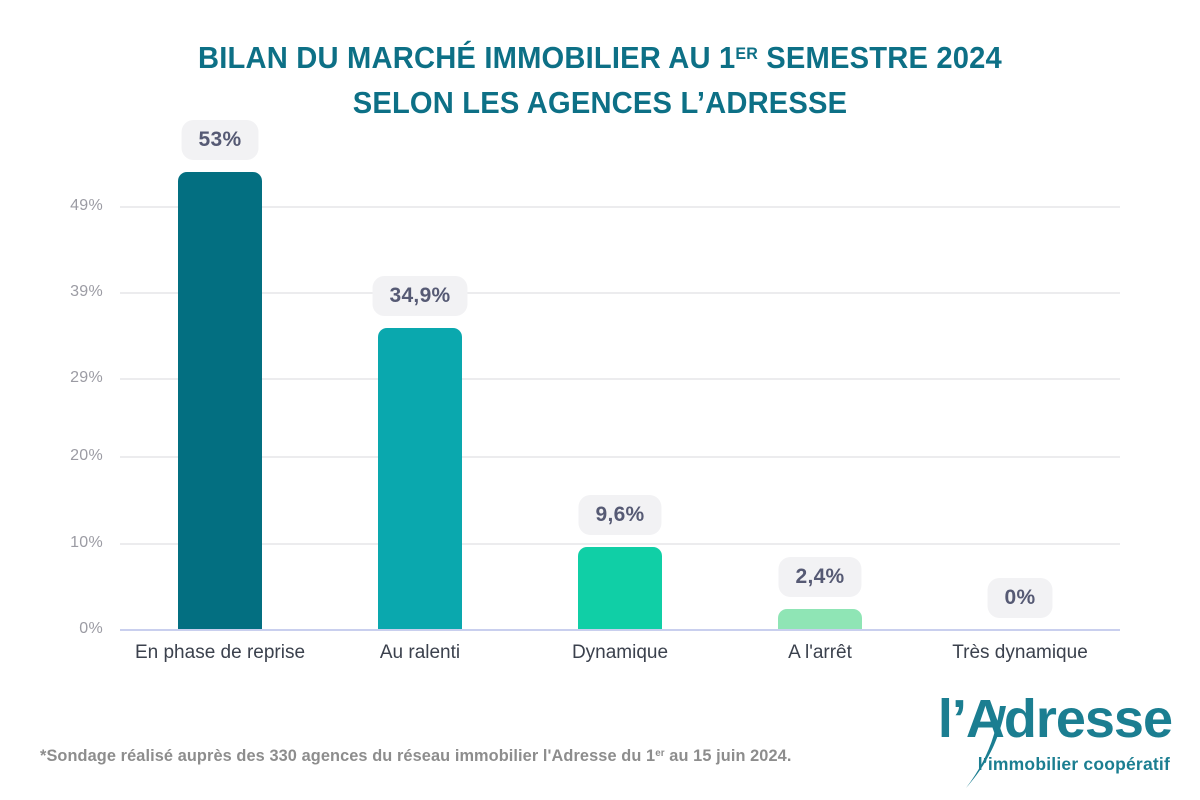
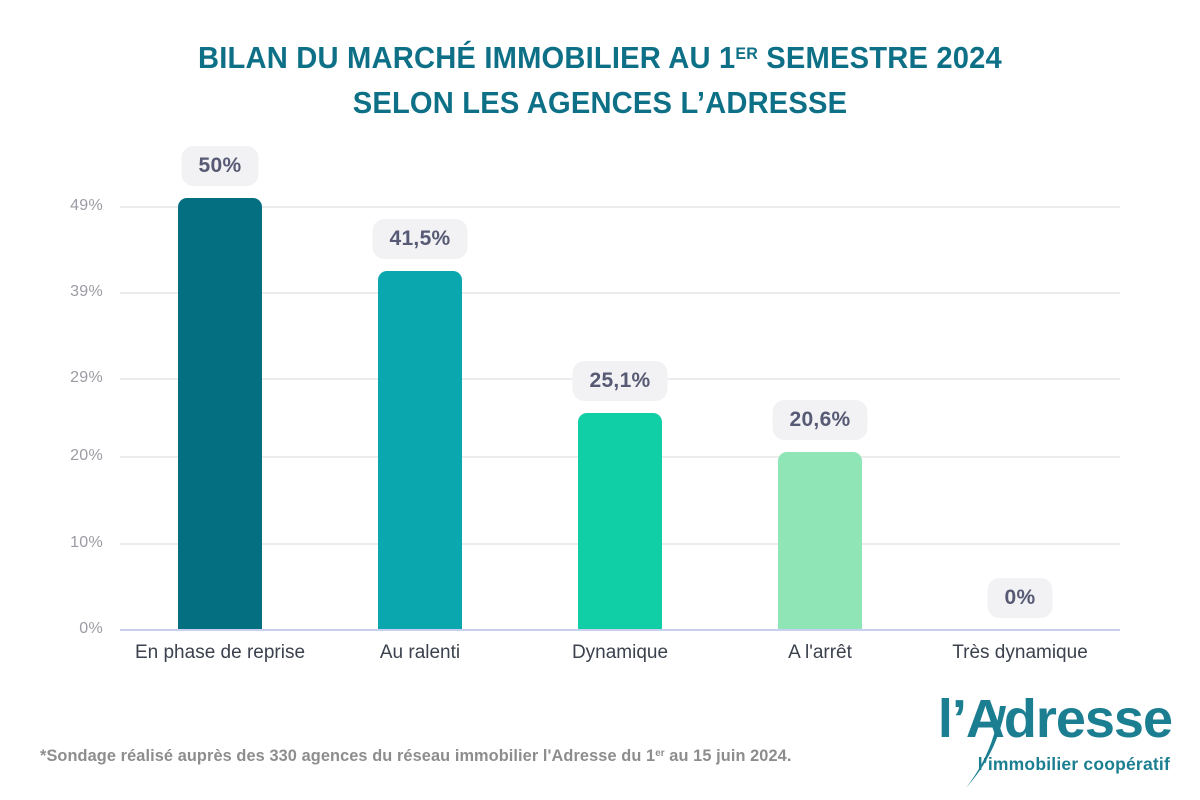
En phase de reprise: 53% -> 50%
Au ralenti: 34,9% -> 41,5%
Dynamique: 9,6% -> 25,1%
A l'arrêt: 2,4% -> 20,6%
